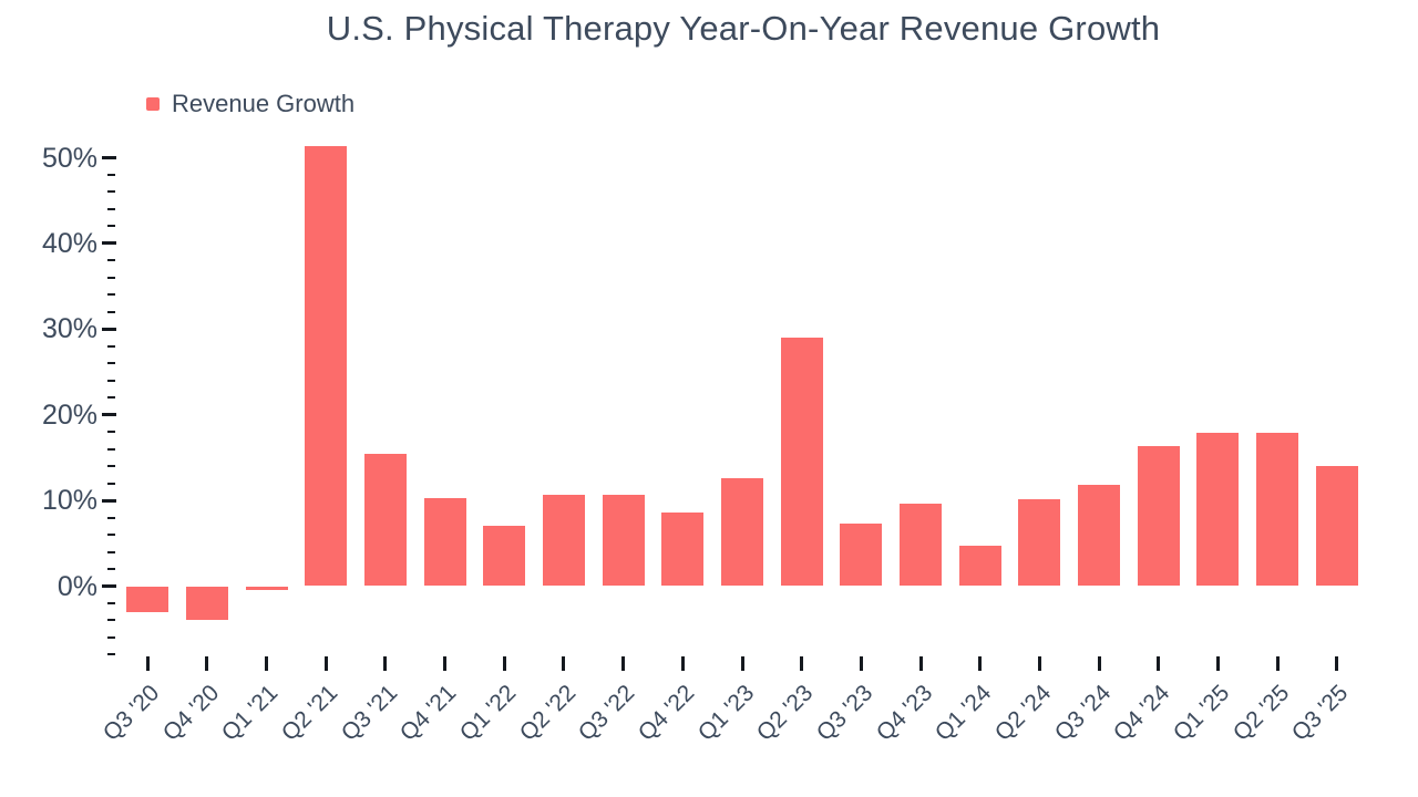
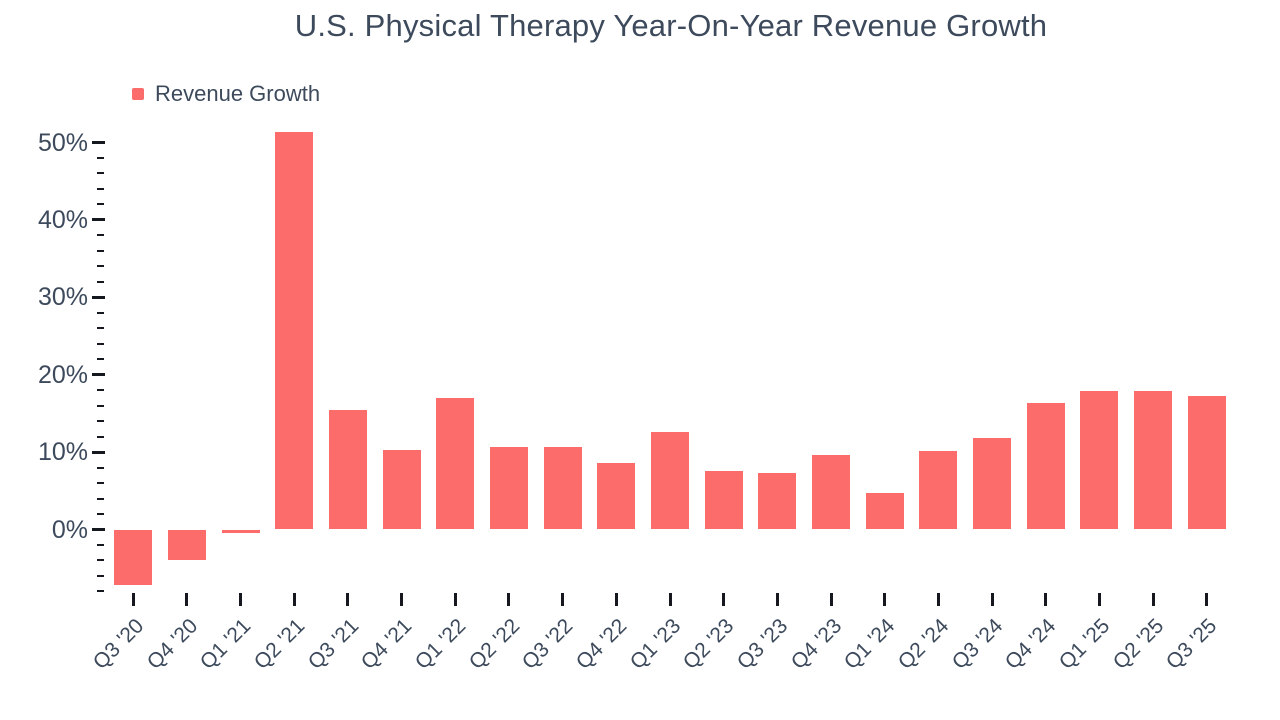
Q3 '20: -3% -> -7%
Q1 '22: 7% -> 17%
Q2 '23: 29% -> 8%
Q3 '25: 14% -> 17%
